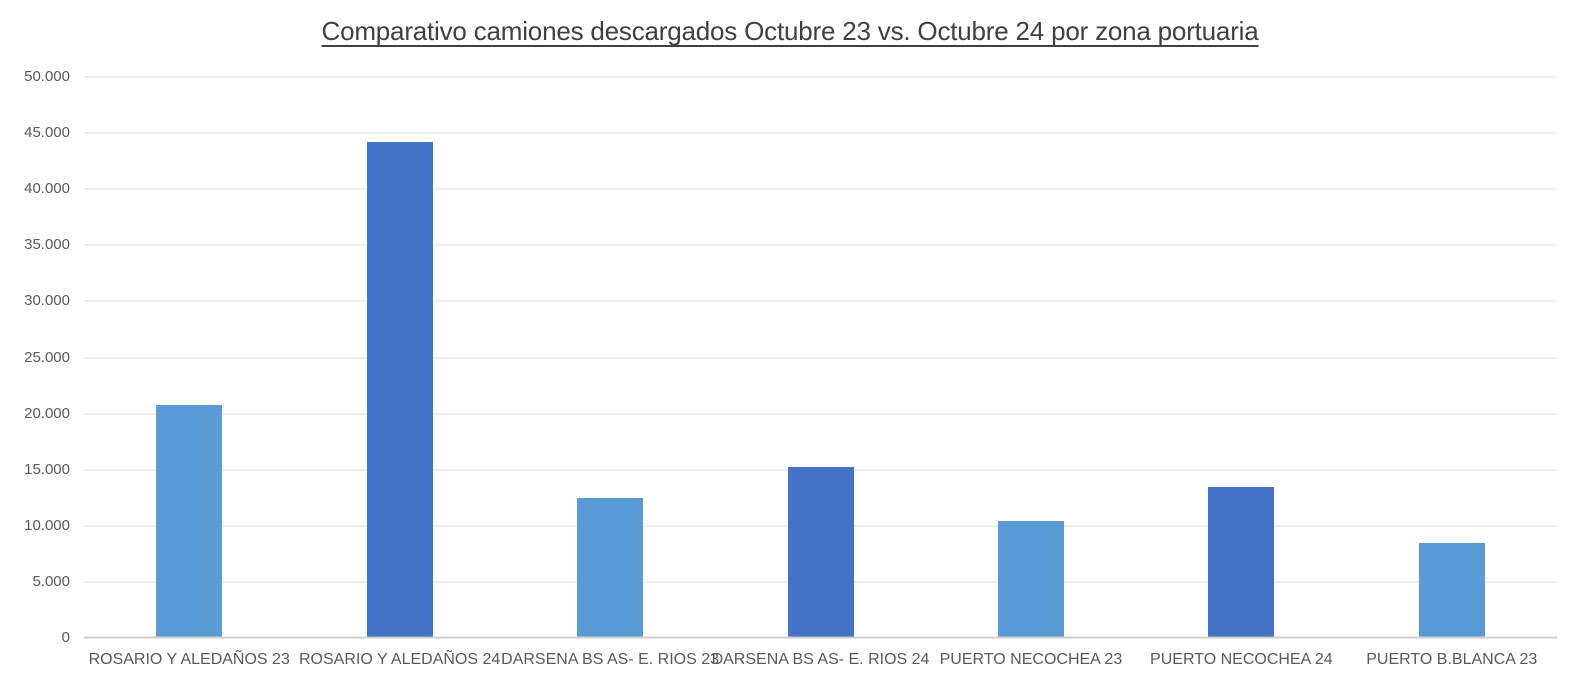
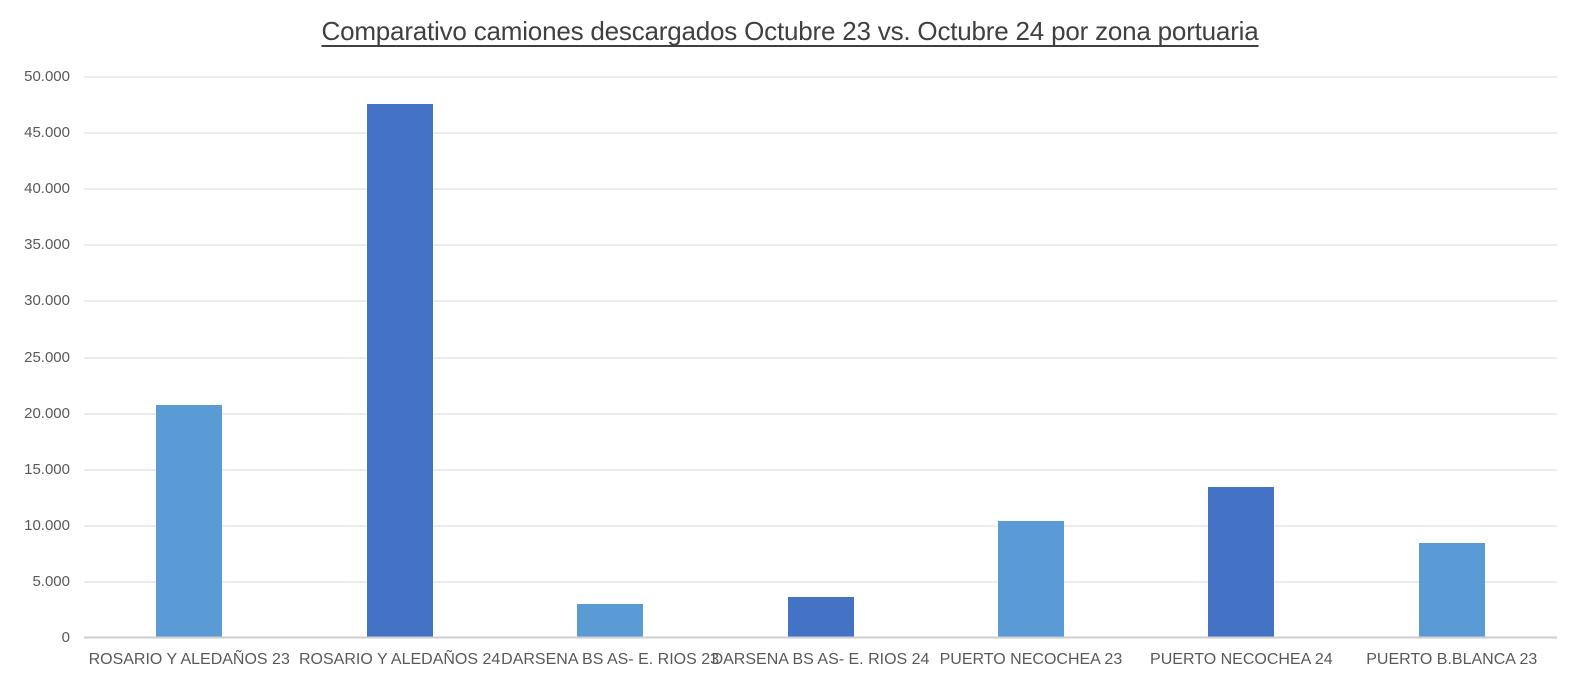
ROSARIO Y ALEDAÑOS 24: 44200 -> 47600
DARSENA BS AS- E. RIOS 23: 12500 -> 3000
DARSENA BS AS- E. RIOS 24: 15200 -> 3700
